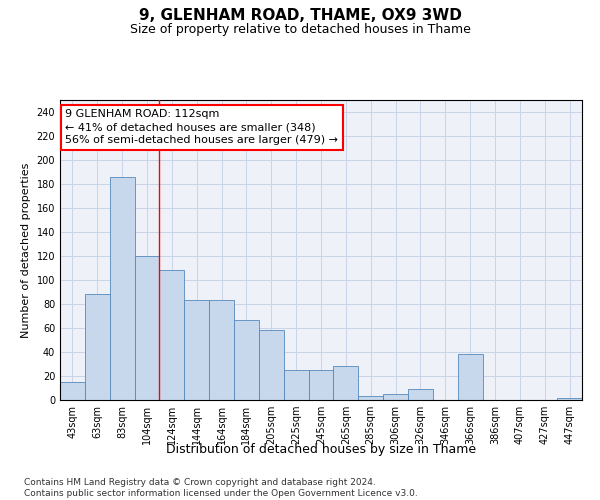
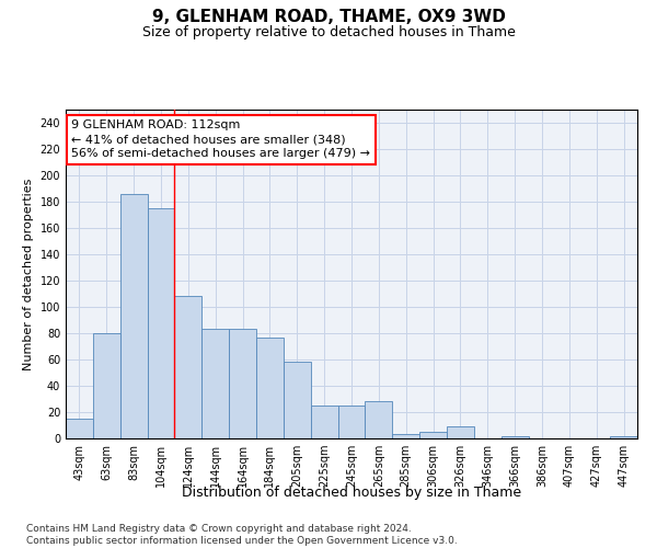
63sqm: 88 -> 80
104sqm: 120 -> 175
184sqm: 67 -> 77
366sqm: 38 -> 2
